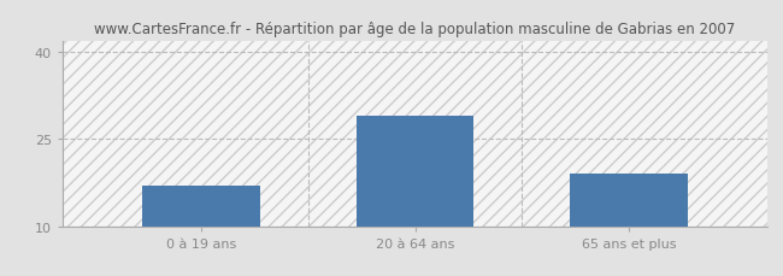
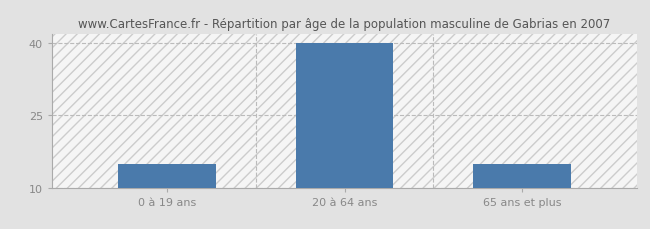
0 à 19 ans: 17 -> 15
20 à 64 ans: 29 -> 40
65 ans et plus: 19 -> 15
